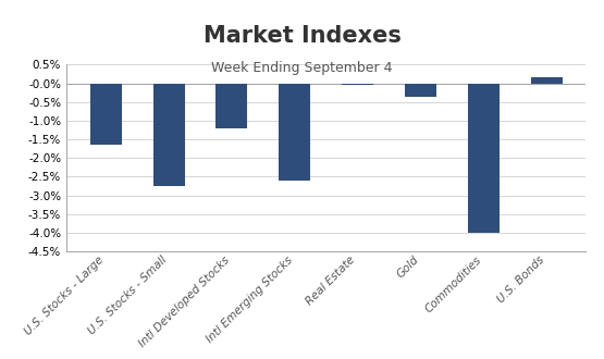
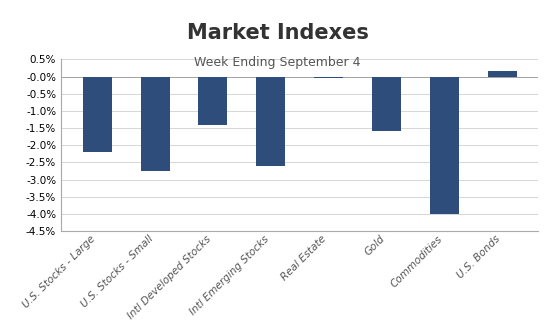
U.S. Stocks - Large: -1.65% -> -2.20%
Intl Developed Stocks: -1.20% -> -1.40%
Gold: -0.35% -> -1.60%
